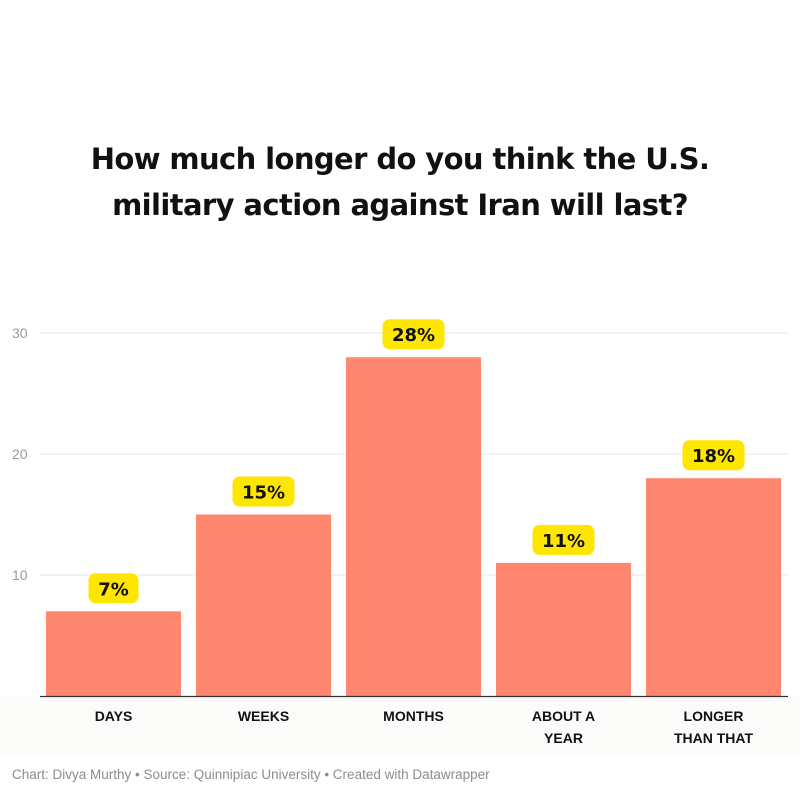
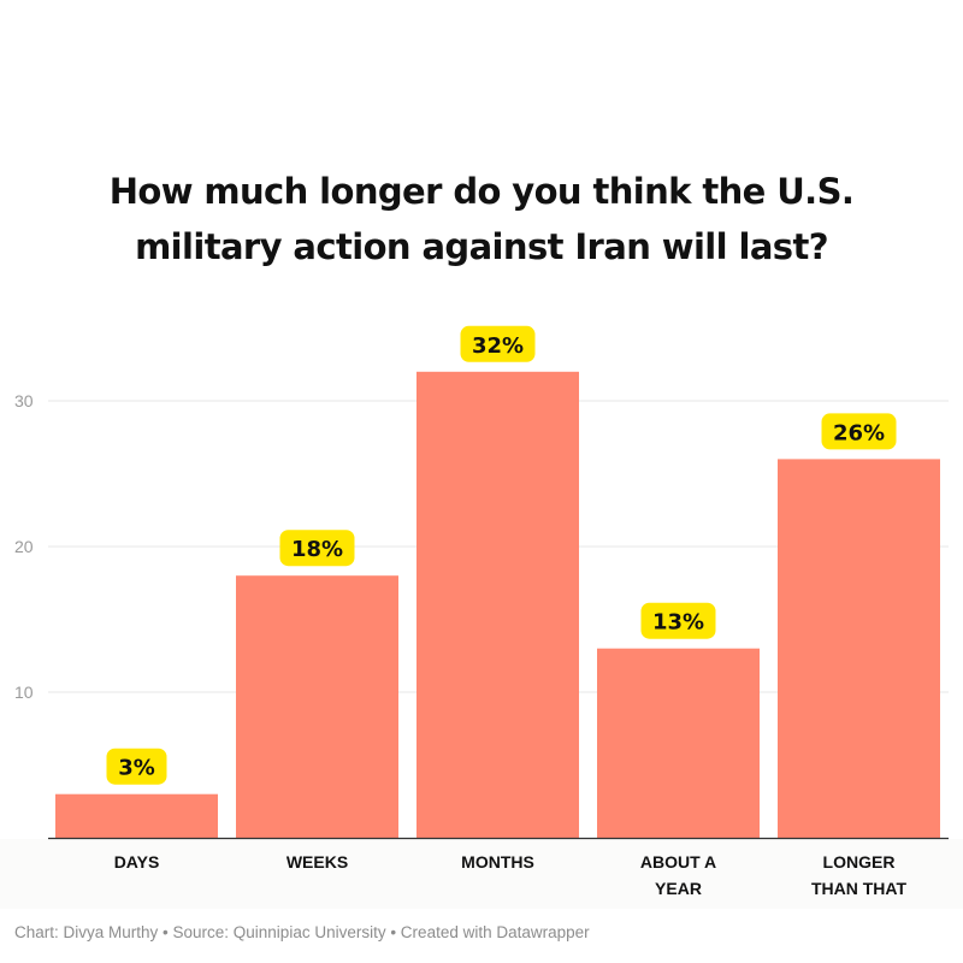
DAYS: 7% -> 3%
WEEKS: 15% -> 18%
MONTHS: 28% -> 32%
ABOUT A YEAR: 11% -> 13%
LONGER THAN THAT: 18% -> 26%
